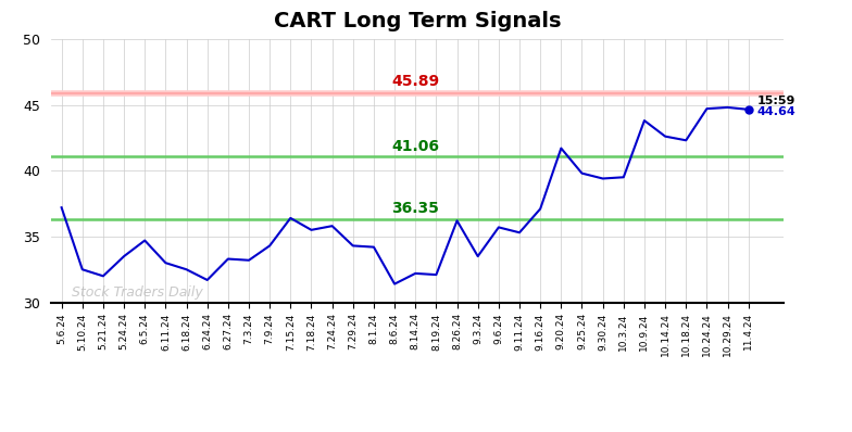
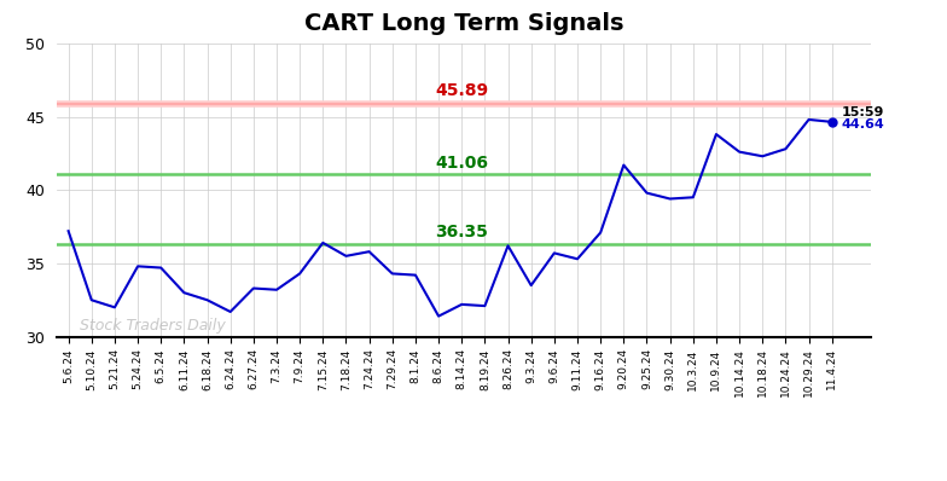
5.24.24: 33.5 -> 34.8
10.24.24: 44.7 -> 42.8
